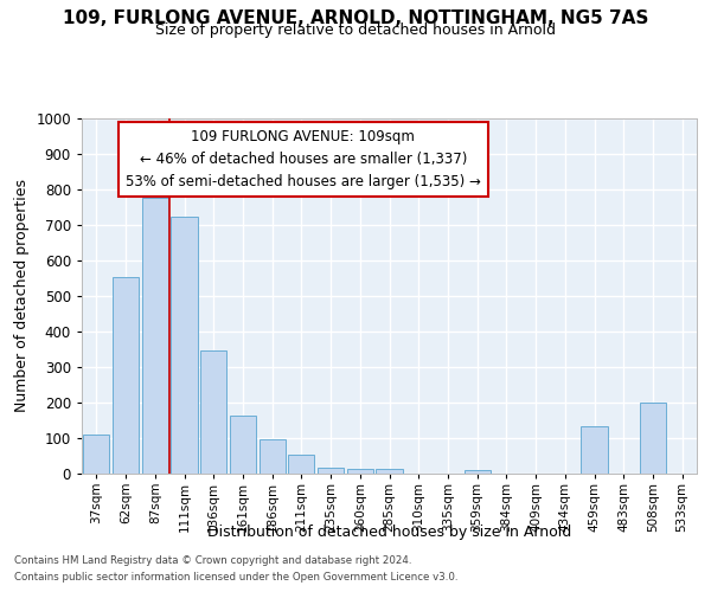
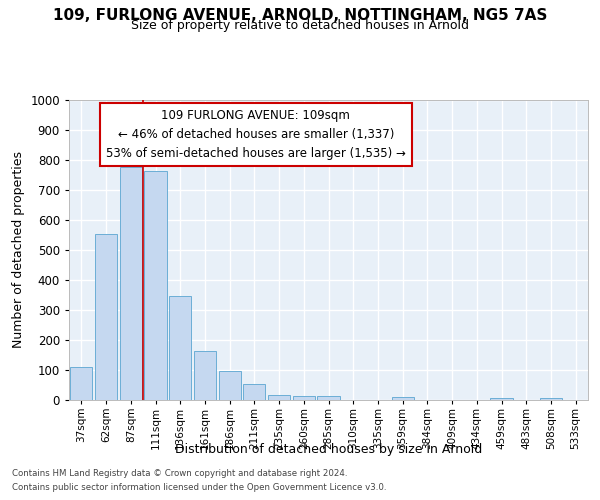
111sqm: 725 -> 762
459sqm: 135 -> 8
508sqm: 200 -> 8
